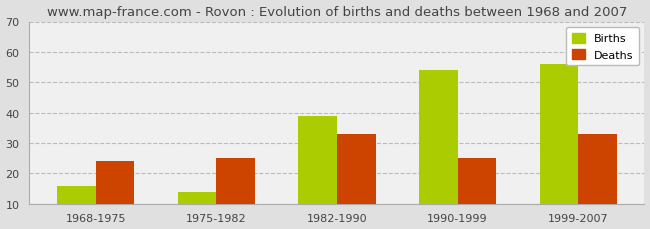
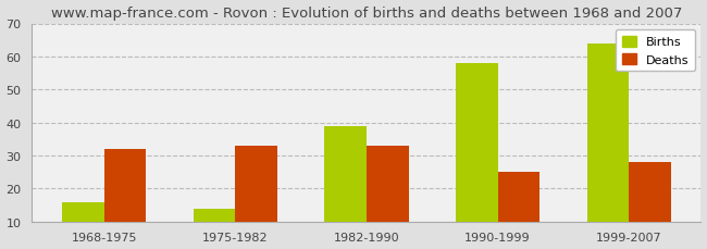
Deaths/1968-1975: 24 -> 32
Deaths/1975-1982: 25 -> 33
Births/1990-1999: 54 -> 58
Births/1999-2007: 56 -> 64
Deaths/1999-2007: 33 -> 28
